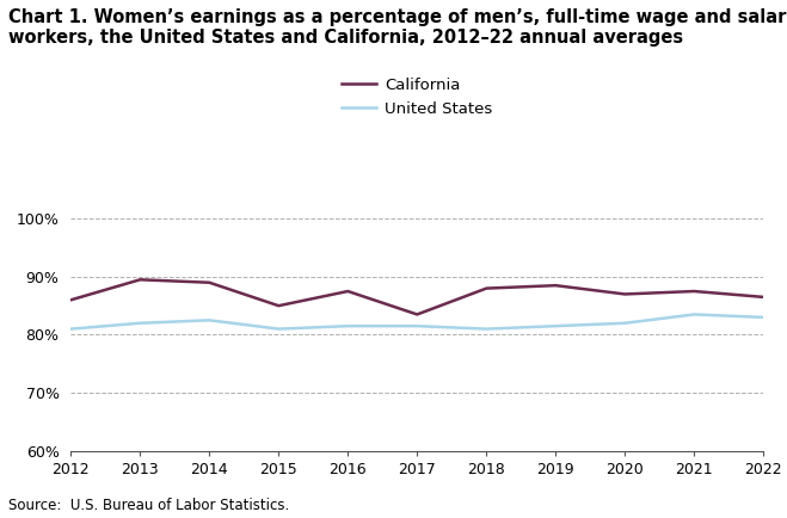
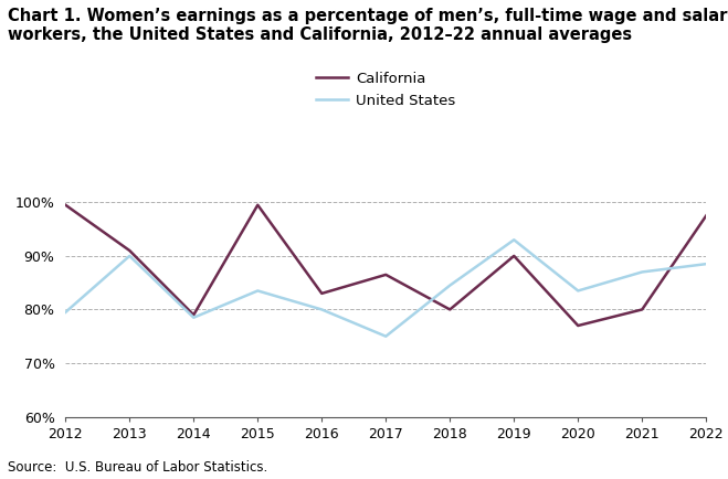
California/2012: 86.0% -> 99.5%
United States/2012: 81.0% -> 79.5%
California/2013: 89.5% -> 91.0%
United States/2013: 82.0% -> 90.0%
California/2014: 89.0% -> 79.0%
United States/2014: 82.5% -> 78.5%
California/2015: 85.0% -> 99.5%
United States/2015: 81.0% -> 83.5%
California/2016: 87.5% -> 83.0%
United States/2016: 81.5% -> 80.0%
California/2017: 83.5% -> 86.5%
United States/2017: 81.5% -> 75.0%
California/2018: 88.0% -> 80.0%
United States/2018: 81.0% -> 84.5%
California/2019: 88.5% -> 90.0%
United States/2019: 81.5% -> 93.0%
California/2020: 87.0% -> 77.0%
United States/2020: 82.0% -> 83.5%
California/2021: 87.5% -> 80.0%
United States/2021: 83.5% -> 87.0%
California/2022: 86.5% -> 97.5%
United States/2022: 83.0% -> 88.5%
